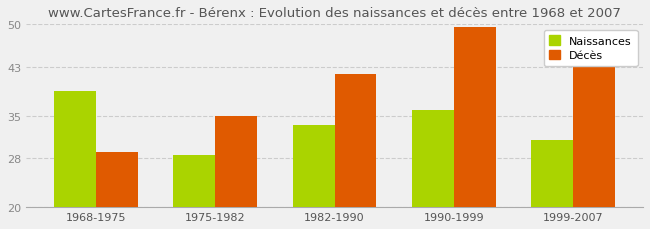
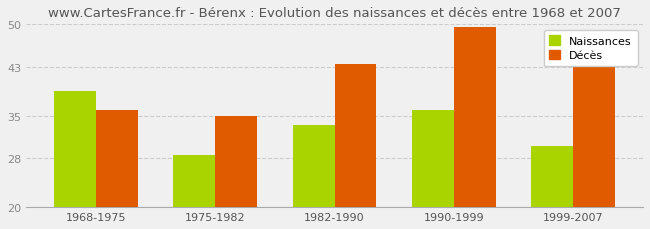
Décès/1968-1975: 29.0 -> 36.0
Décès/1982-1990: 41.8 -> 43.5
Naissances/1999-2007: 31.0 -> 30.0
